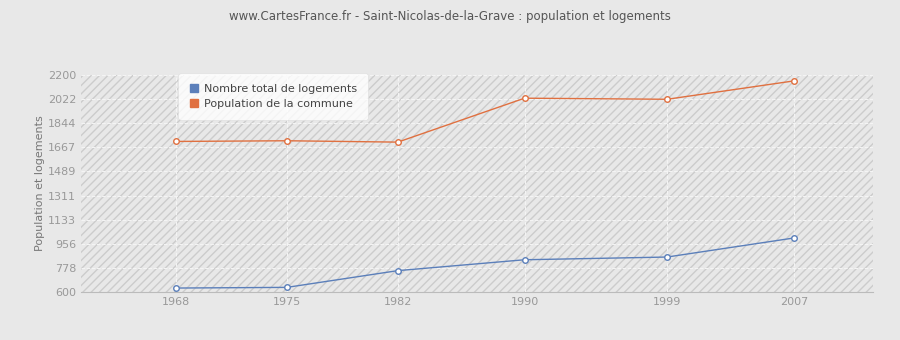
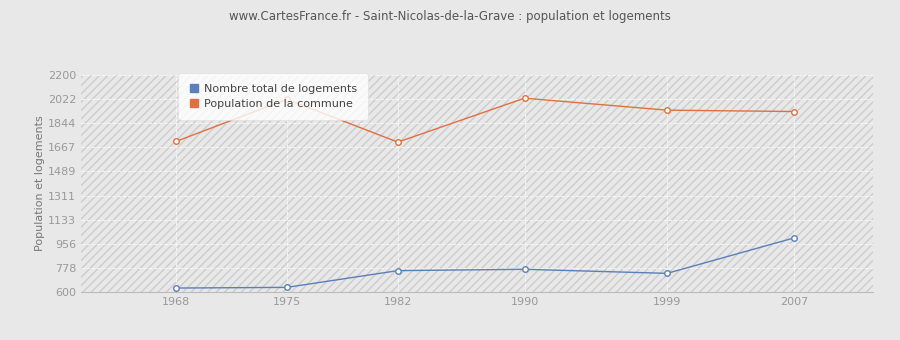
Population de la commune/1975: 1720 -> 2020
Nombre total de logements/1990: 840 -> 770
Nombre total de logements/1999: 860 -> 740
Population de la commune/1999: 2020 -> 1940
Population de la commune/2007: 2160 -> 1930
